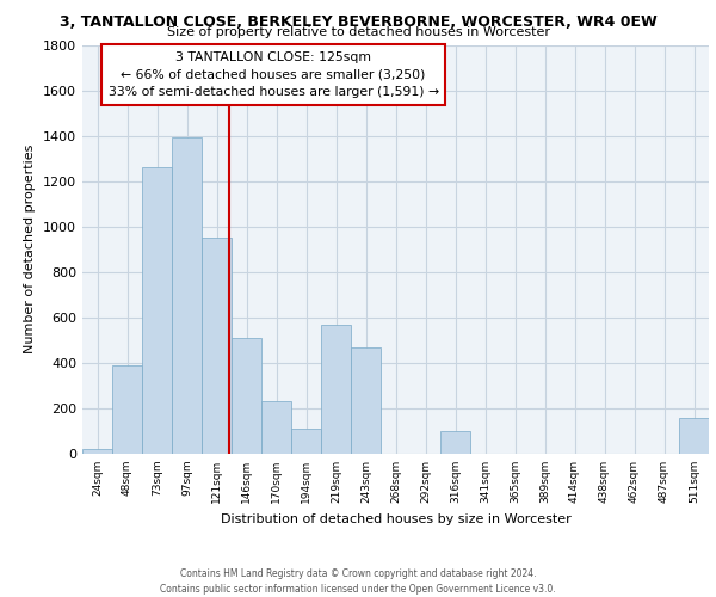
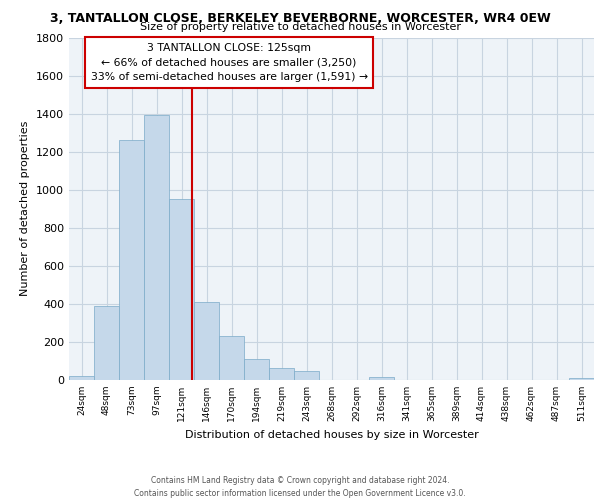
146sqm: 510 -> 410
219sqm: 570 -> 60
243sqm: 470 -> 40
316sqm: 100 -> 20
511sqm: 160 -> 10
